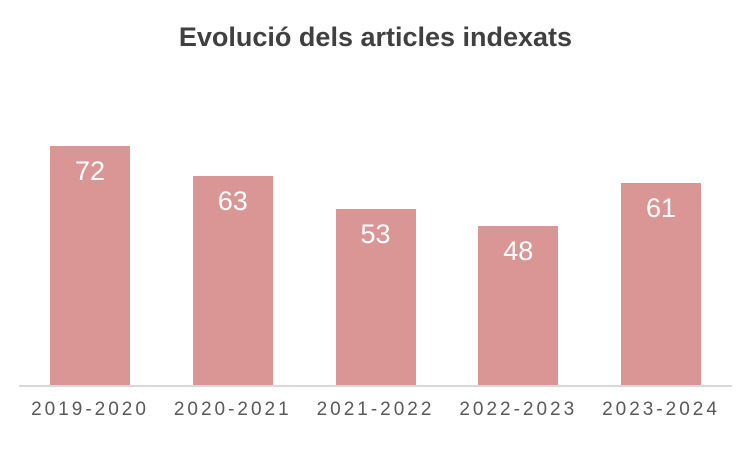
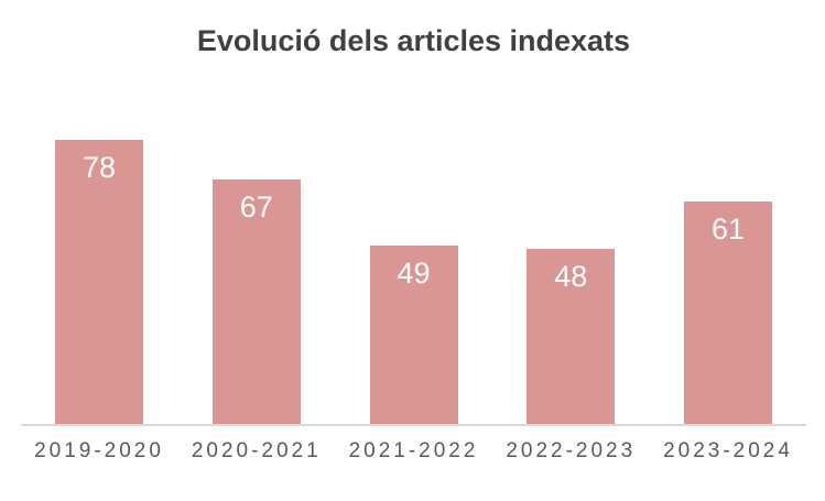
2019-2020: 72 -> 78
2020-2021: 63 -> 67
2021-2022: 53 -> 49
